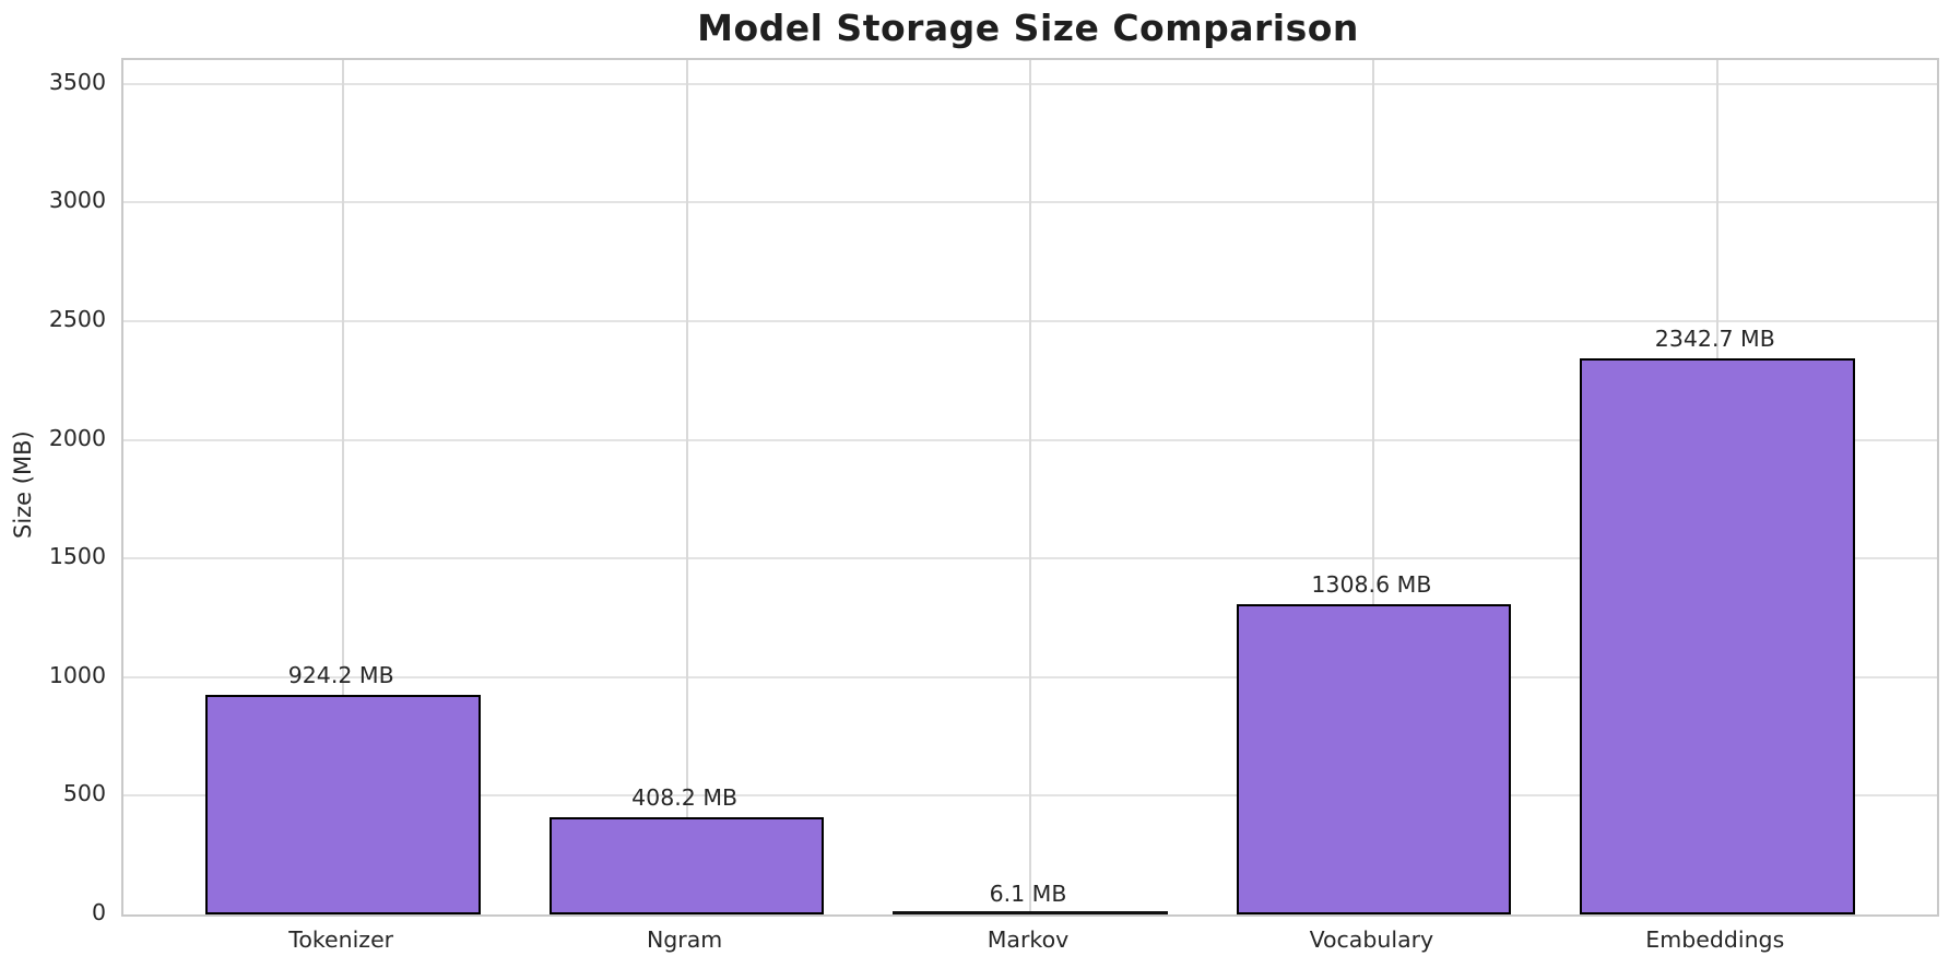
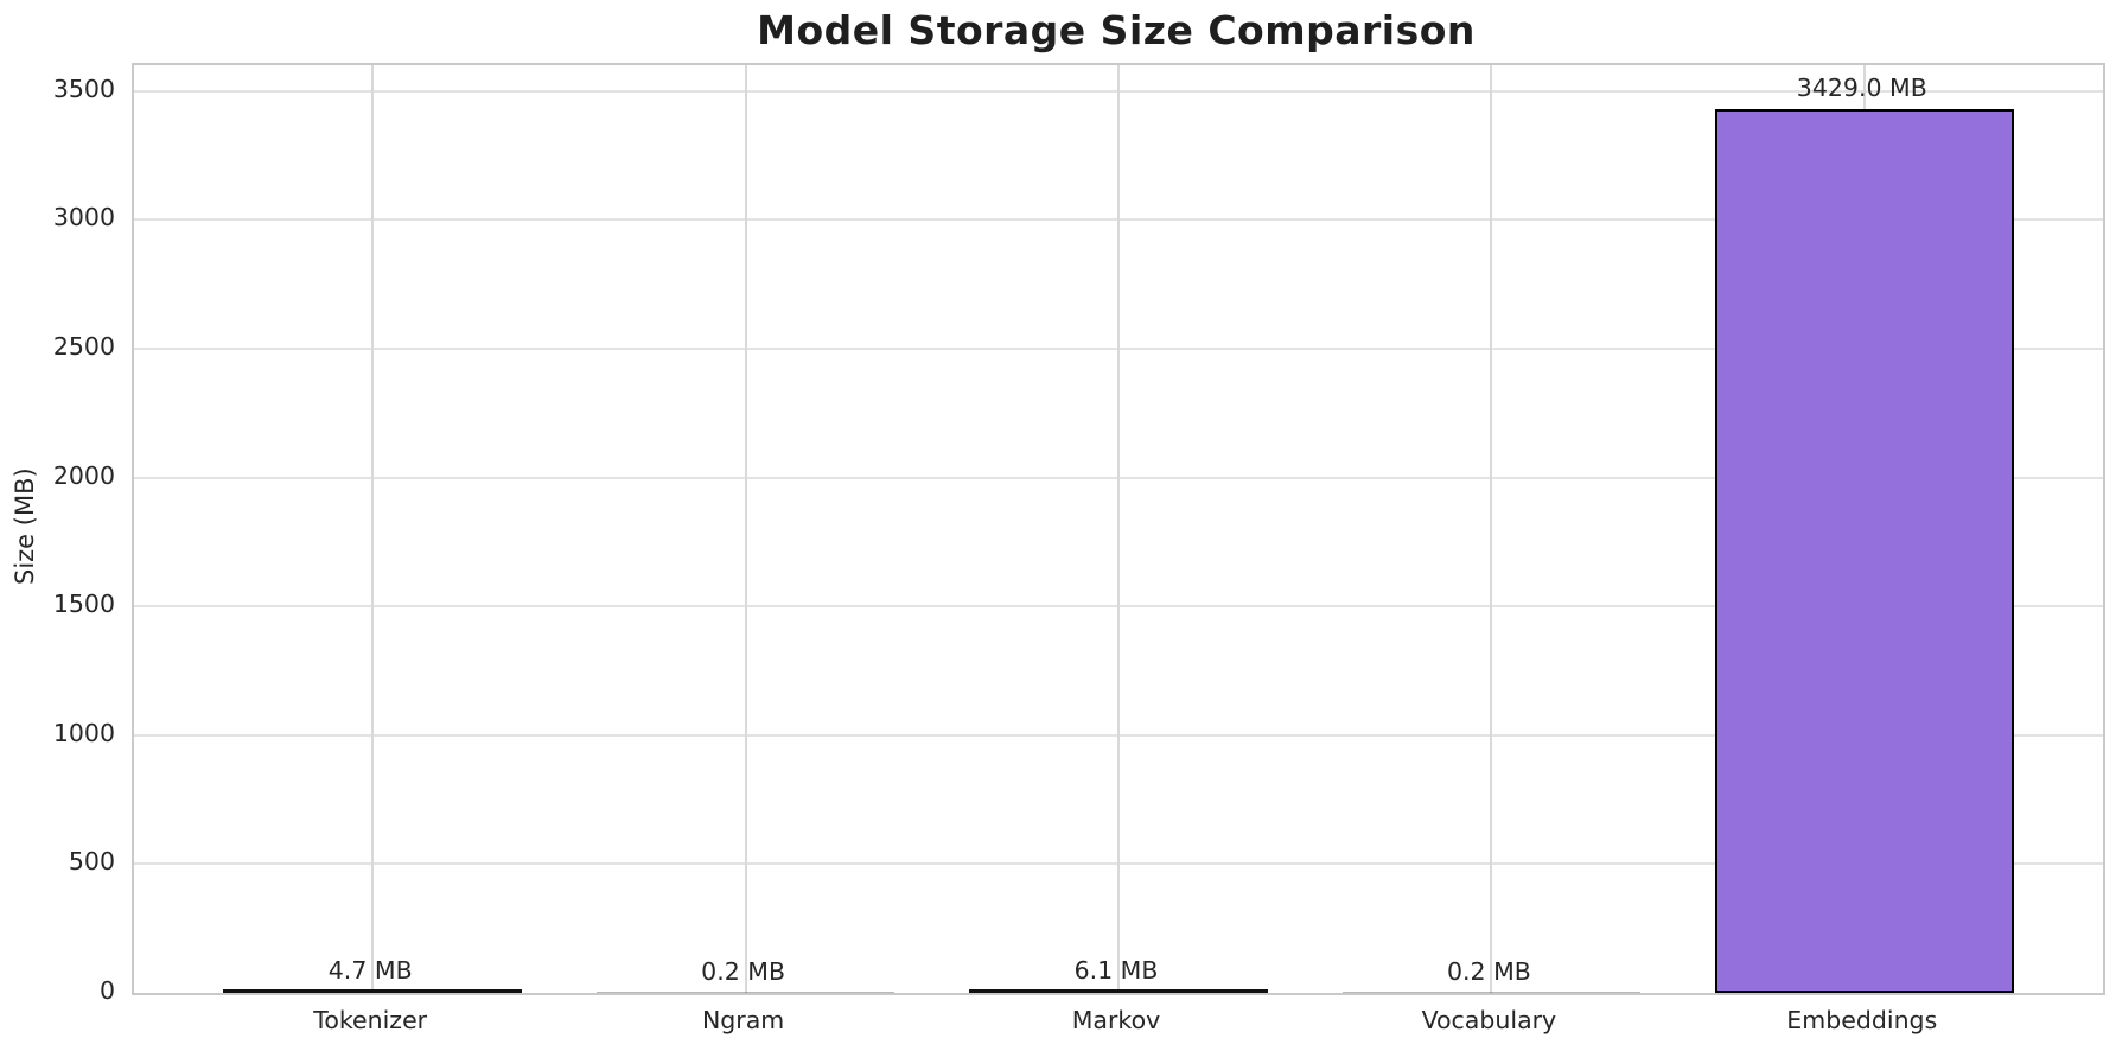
Tokenizer: 924.2 -> 4.7
Ngram: 408.2 -> 0.2
Vocabulary: 1308.6 -> 0.2
Embeddings: 2342.7 -> 3429.0
